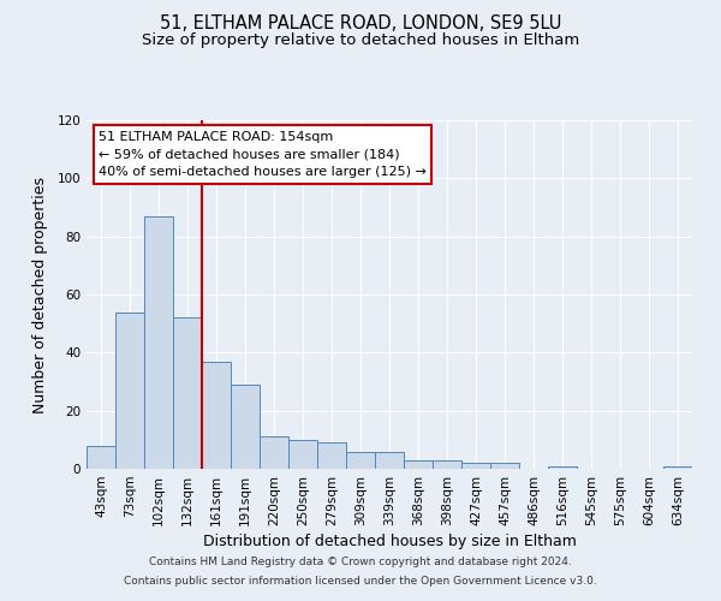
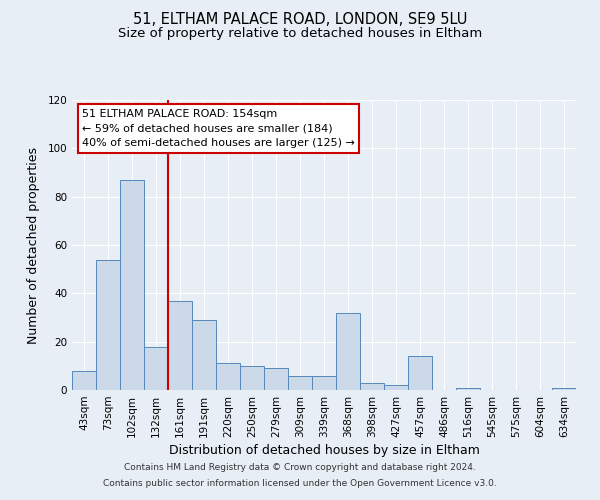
132sqm: 52 -> 18
368sqm: 3 -> 32
457sqm: 2 -> 14
